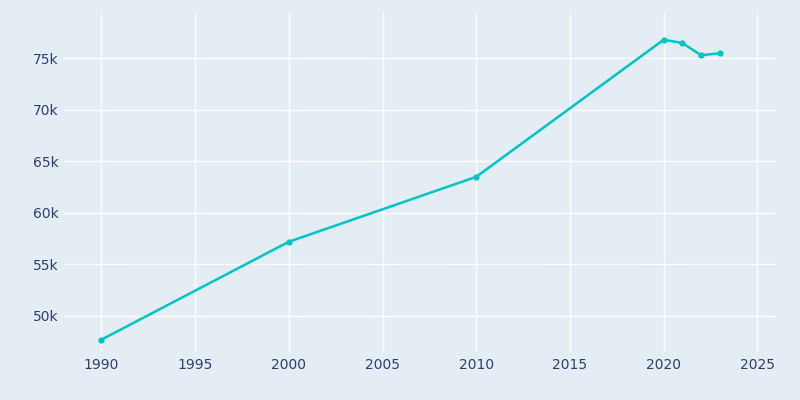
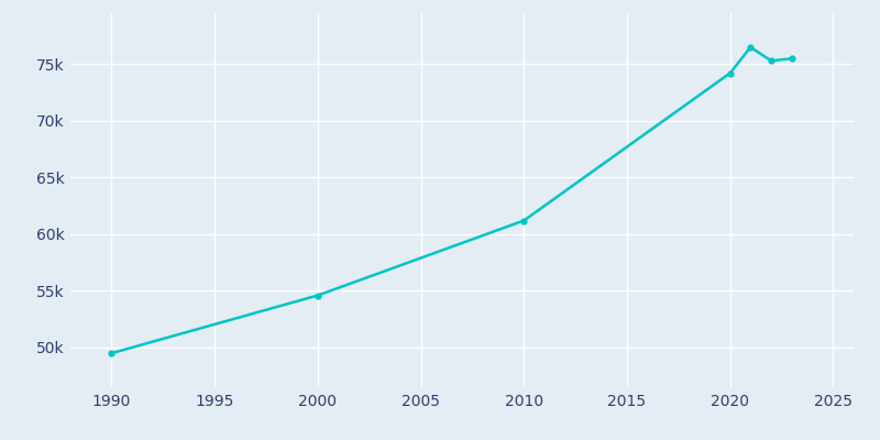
1990: 47.7k -> 49.5k
2000: 57.2k -> 54.6k
2010: 63.5k -> 61.2k
2020: 76.8k -> 74.2k
